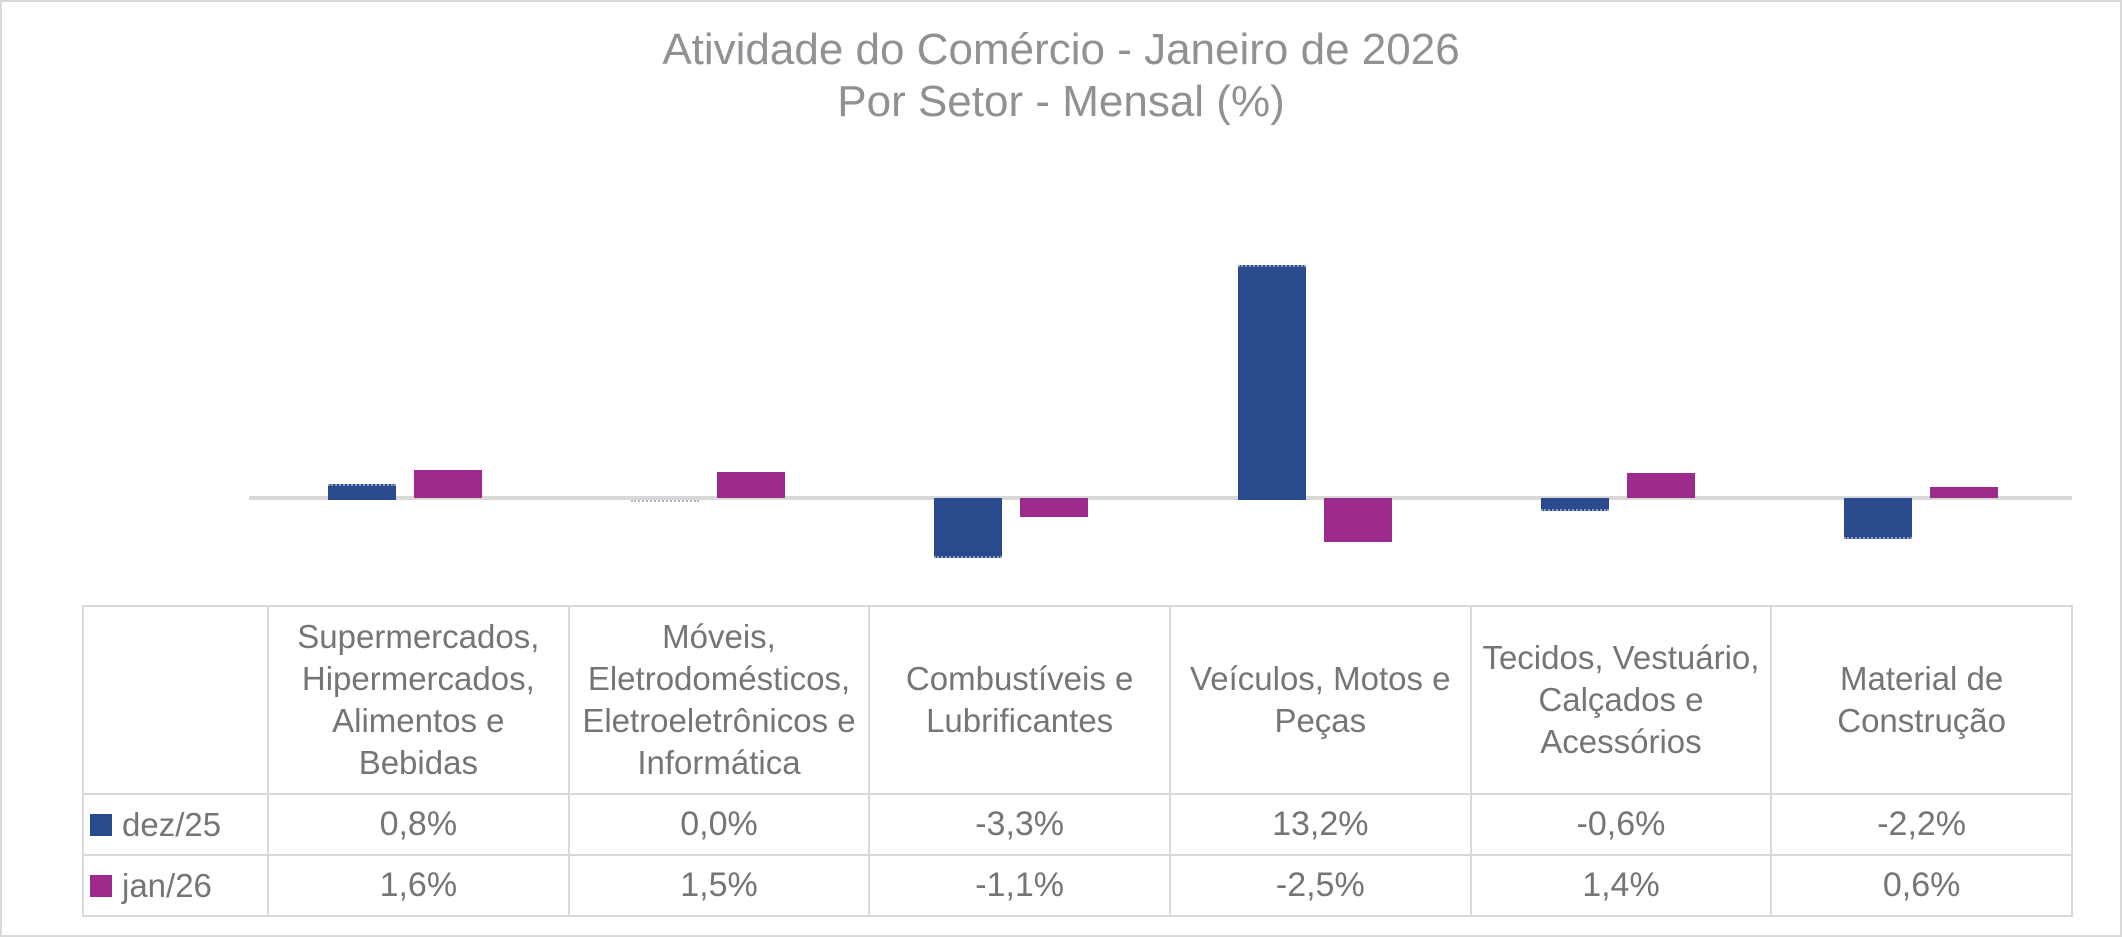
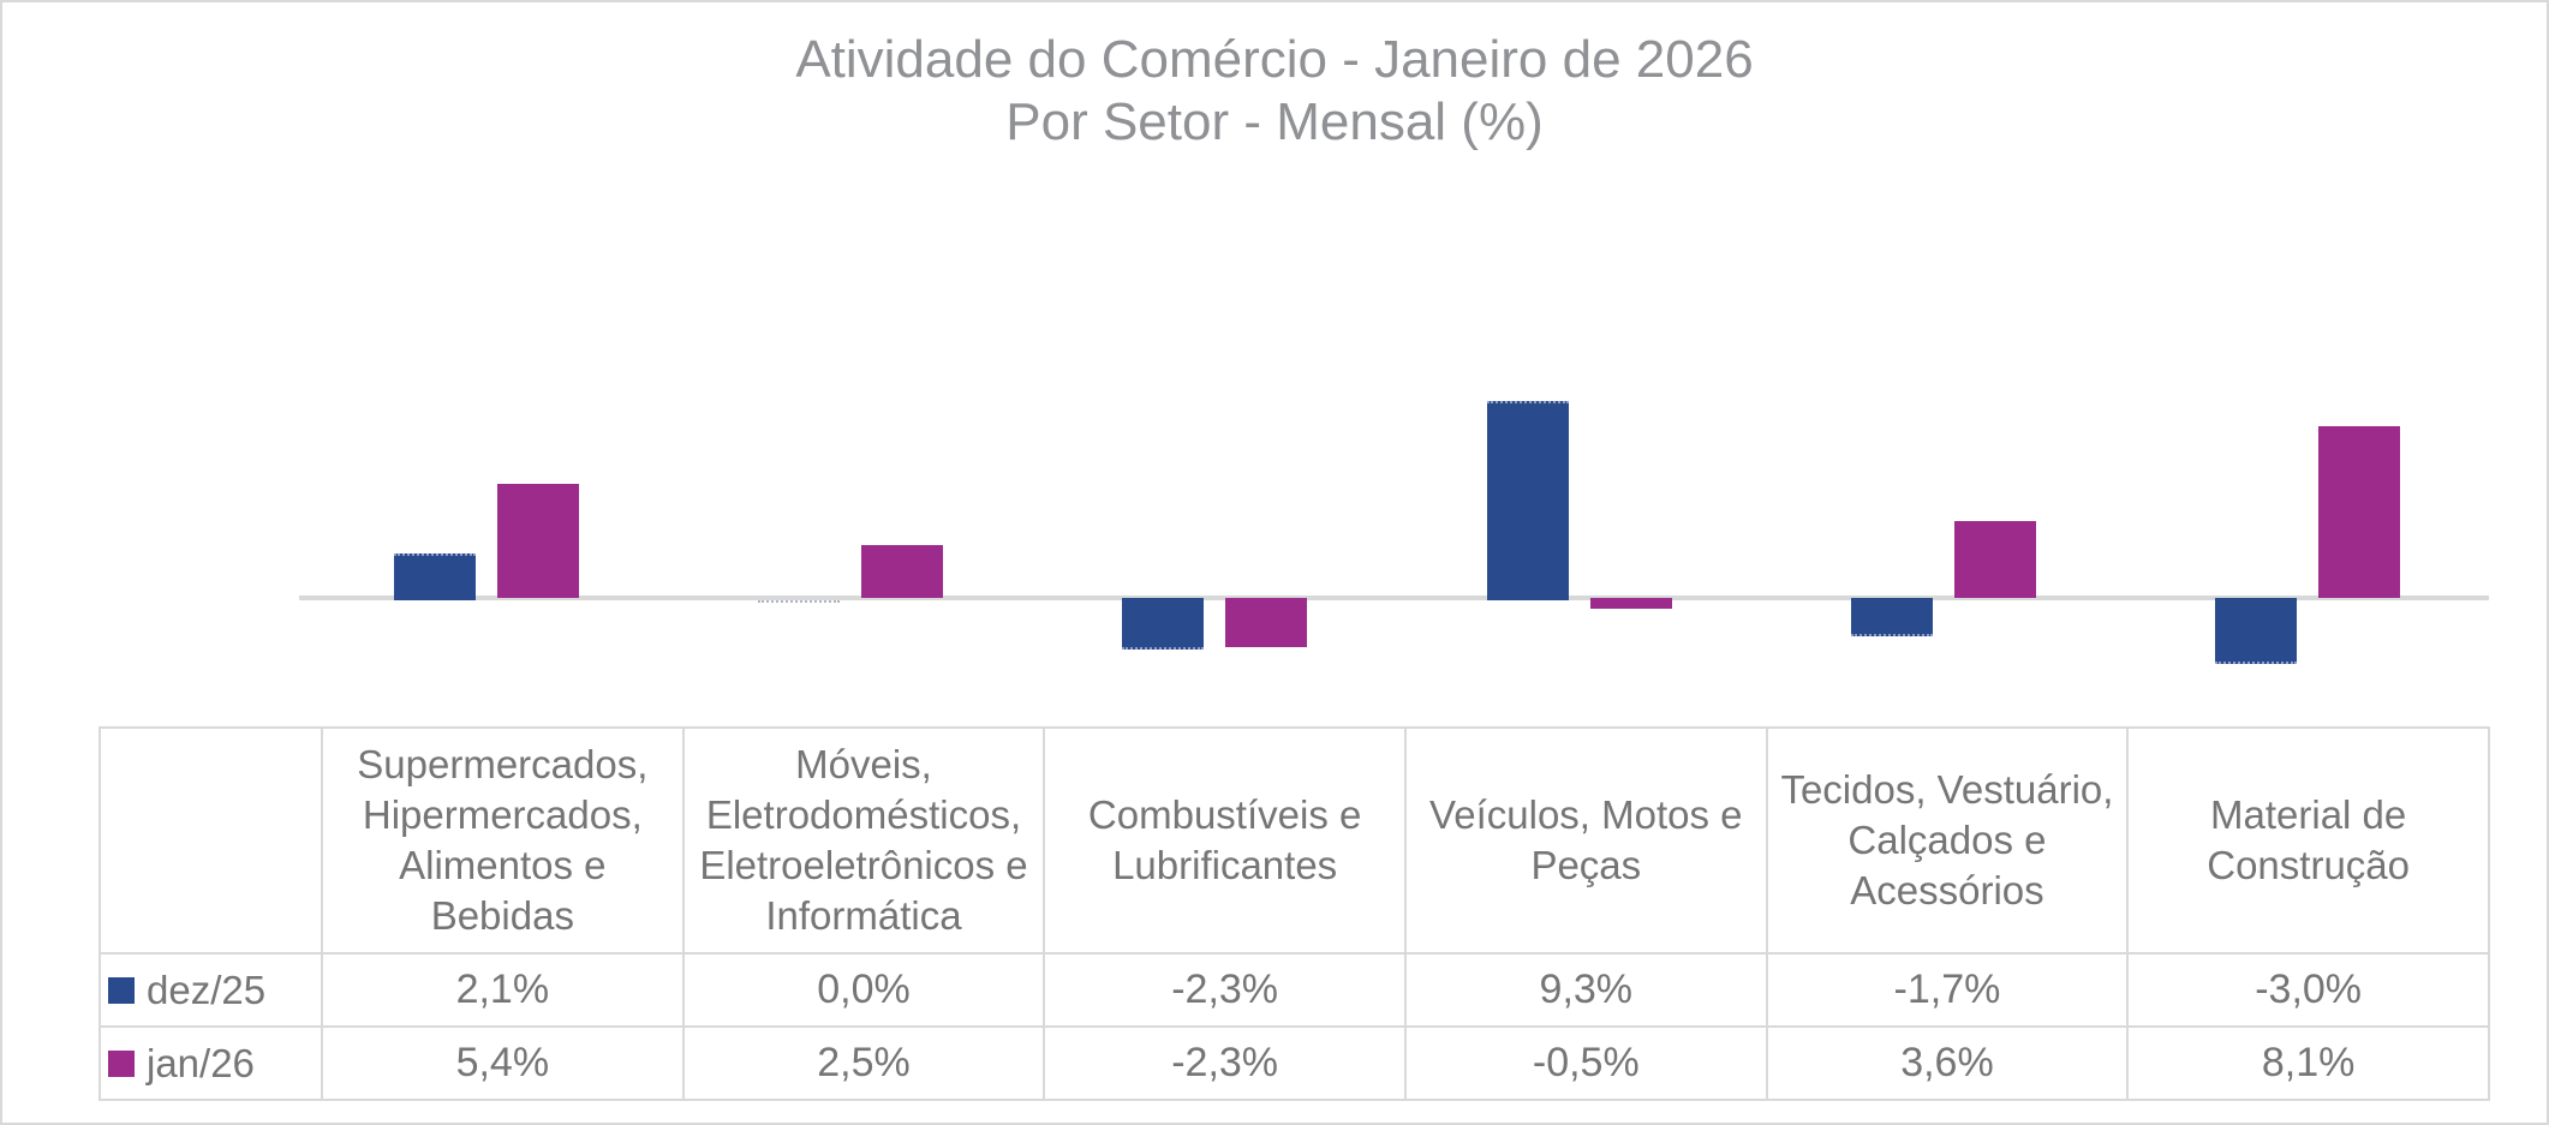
dez/25/Supermercados, Hipermercados, Alimentos e Bebidas: 0,8% -> 2,1%
jan/26/Supermercados, Hipermercados, Alimentos e Bebidas: 1,6% -> 5,4%
jan/26/Móveis, Eletrodomésticos, Eletroeletrônicos e Informática: 1,5% -> 2,5%
dez/25/Combustíveis e Lubrificantes: -3,3% -> -2,3%
jan/26/Combustíveis e Lubrificantes: -1,1% -> -2,3%
dez/25/Veículos, Motos e Peças: 13,2% -> 9,3%
jan/26/Veículos, Motos e Peças: -2,5% -> -0,5%
dez/25/Tecidos, Vestuário, Calçados e Acessórios: -0,6% -> -1,7%
jan/26/Tecidos, Vestuário, Calçados e Acessórios: 1,4% -> 3,6%
dez/25/Material de Construção: -2,2% -> -3,0%
jan/26/Material de Construção: 0,6% -> 8,1%
